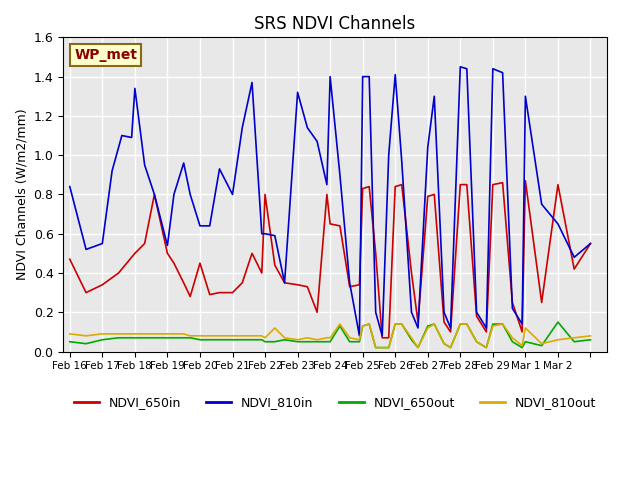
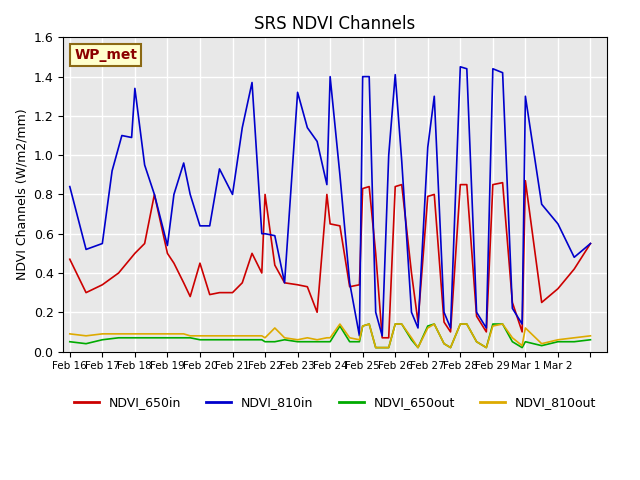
NDVI_650in/Mar 2: 0.85 -> 0.32
NDVI_650out/Mar 2: 0.15 -> 0.05
